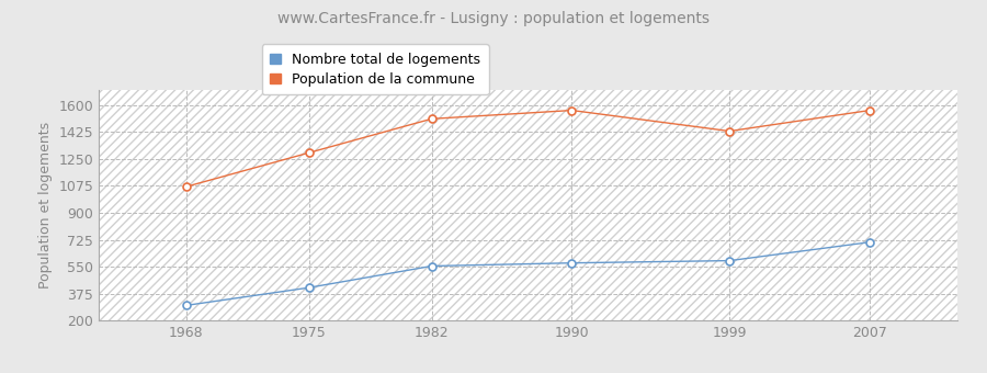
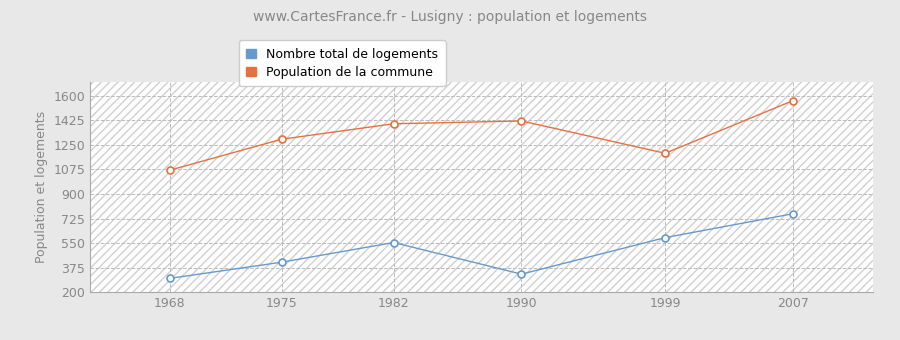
Population de la commune/1982: 1510 -> 1400
Nombre total de logements/1990: 580 -> 330
Population de la commune/1990: 1560 -> 1420
Population de la commune/1999: 1430 -> 1190
Nombre total de logements/2007: 710 -> 760
